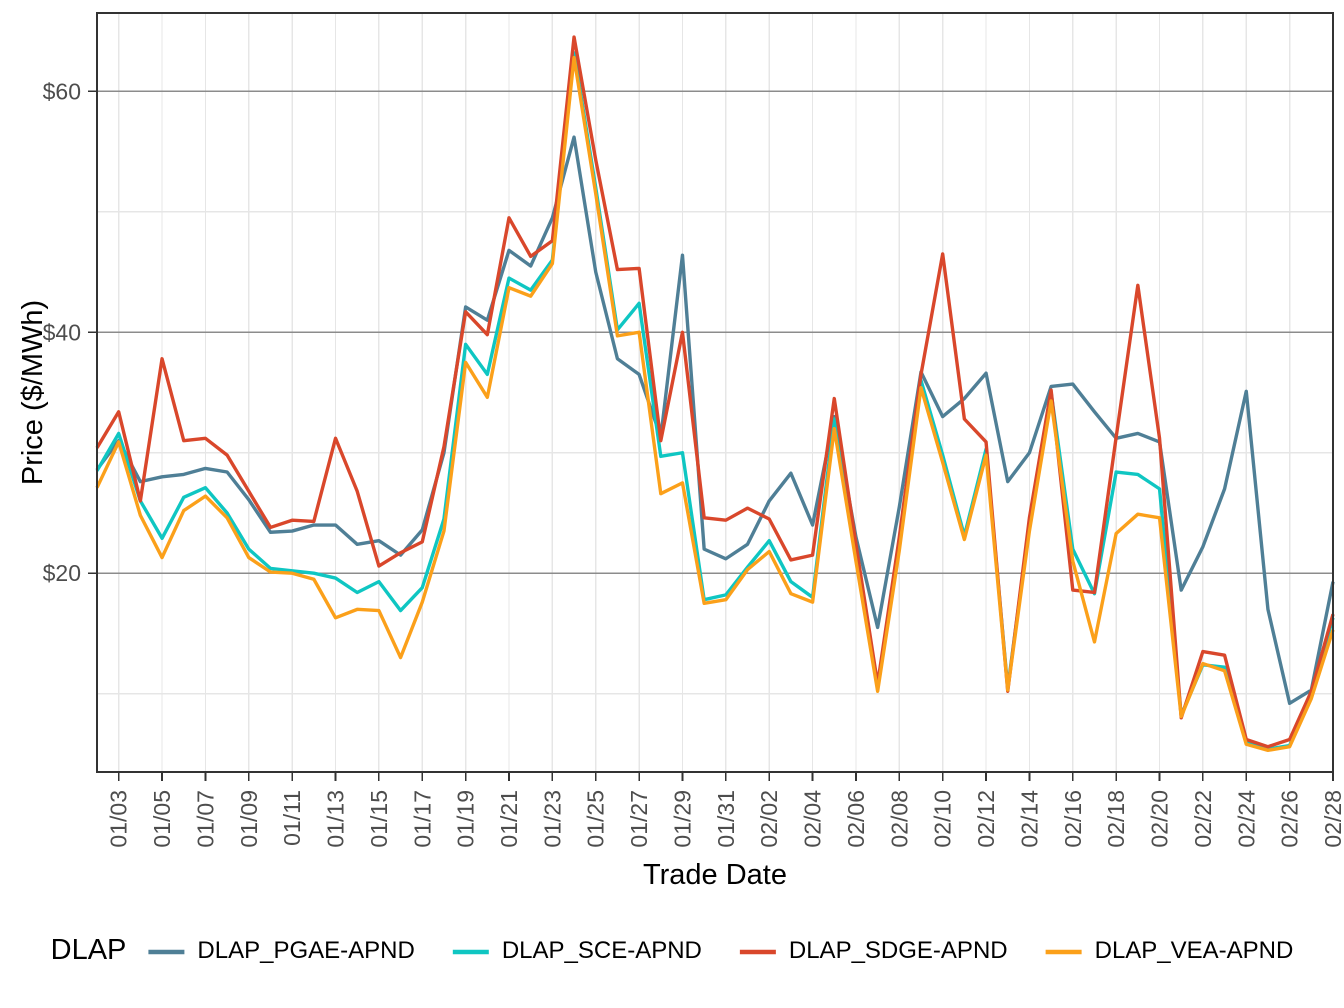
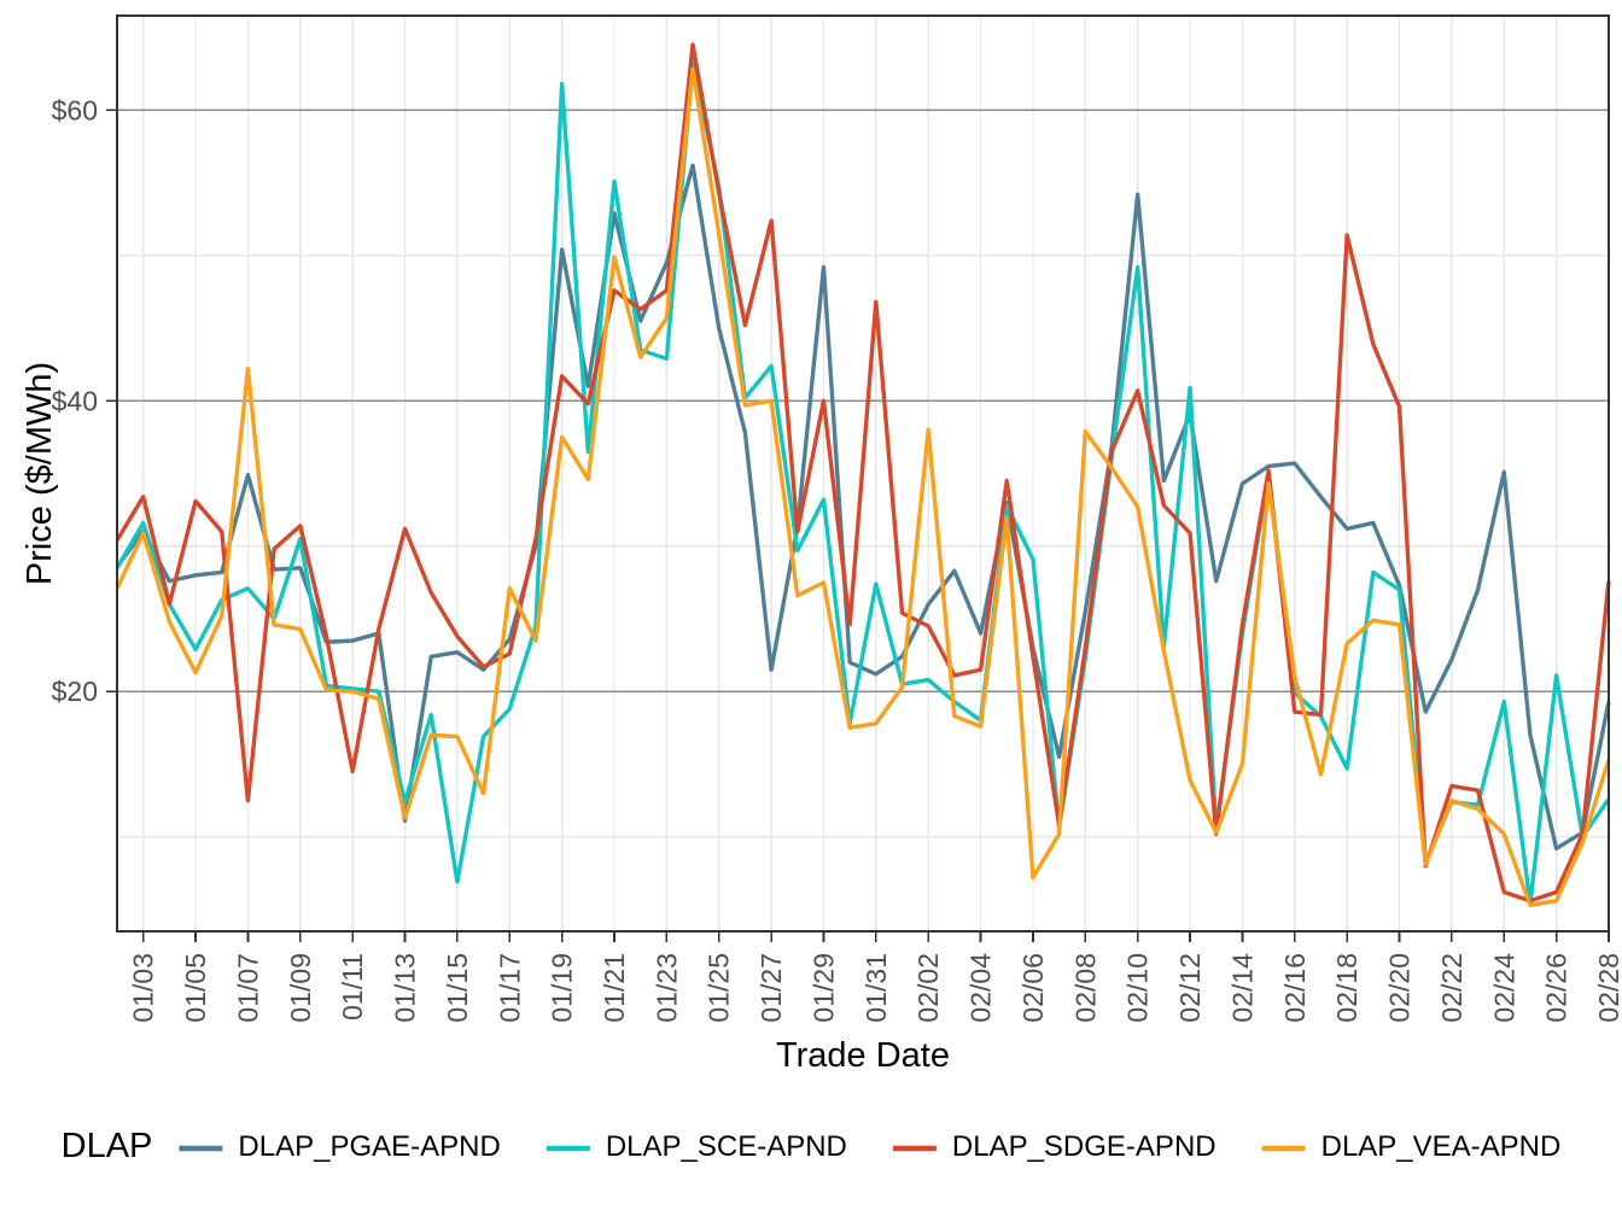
DLAP_SDGE-APND/01/05: $37.8 -> $33.1
DLAP_PGAE-APND/01/07: $28.7 -> $34.9
DLAP_SDGE-APND/01/07: $31.2 -> $12.5
DLAP_VEA-APND/01/07: $26.4 -> $42.2
DLAP_PGAE-APND/01/09: $26.1 -> $28.5
DLAP_SCE-APND/01/09: $22.0 -> $30.5
DLAP_SDGE-APND/01/09: $26.8 -> $31.4
DLAP_VEA-APND/01/09: $21.3 -> $24.3
DLAP_SDGE-APND/01/11: $24.4 -> $14.5
DLAP_PGAE-APND/01/13: $24.0 -> $11.1
DLAP_SCE-APND/01/13: $19.6 -> $12.4
DLAP_VEA-APND/01/13: $16.3 -> $11.3
DLAP_SCE-APND/01/15: $19.3 -> $6.9
DLAP_SDGE-APND/01/15: $20.6 -> $23.8
DLAP_VEA-APND/01/17: $17.6 -> $27.1
DLAP_PGAE-APND/01/19: $42.1 -> $50.4
DLAP_SCE-APND/01/19: $39.0 -> $61.8
DLAP_PGAE-APND/01/21: $46.8 -> $52.9
DLAP_SCE-APND/01/21: $44.5 -> $55.1
DLAP_SDGE-APND/01/21: $49.5 -> $47.6
DLAP_VEA-APND/01/21: $43.7 -> $49.9
DLAP_SCE-APND/01/23: $46.0 -> $42.9
DLAP_SCE-APND/01/25: $52.0 -> $54.7
DLAP_PGAE-APND/01/27: $36.5 -> $21.5
DLAP_SDGE-APND/01/27: $45.3 -> $52.4
DLAP_PGAE-APND/01/29: $46.4 -> $49.2
DLAP_SCE-APND/01/29: $30.0 -> $33.2
DLAP_SCE-APND/01/31: $18.2 -> $27.4
DLAP_SDGE-APND/01/31: $24.4 -> $46.8
DLAP_SCE-APND/02/02: $22.7 -> $20.8
DLAP_VEA-APND/02/02: $21.8 -> $38.0
DLAP_SCE-APND/02/06: $21.5 -> $29.1
DLAP_VEA-APND/02/06: $21.0 -> $7.2
DLAP_VEA-APND/02/08: $21.9 -> $37.9
DLAP_PGAE-APND/02/10: $33.0 -> $54.2
DLAP_SCE-APND/02/10: $29.8 -> $49.2
DLAP_SDGE-APND/02/10: $46.5 -> $40.7
DLAP_VEA-APND/02/10: $29.2 -> $32.7
DLAP_PGAE-APND/02/12: $36.6 -> $39.1
DLAP_SCE-APND/02/12: $30.3 -> $40.9
DLAP_VEA-APND/02/12: $29.8 -> $13.9
DLAP_PGAE-APND/02/14: $30.0 -> $34.3
DLAP_VEA-APND/02/14: $23.5 -> $15.0
DLAP_SCE-APND/02/16: $22.0 -> $19.9
DLAP_SCE-APND/02/18: $28.4 -> $14.7
DLAP_SDGE-APND/02/18: $31.3 -> $51.4
DLAP_PGAE-APND/02/20: $30.9 -> $27.3
DLAP_SDGE-APND/02/20: $31.2 -> $39.6
DLAP_SCE-APND/02/24: $6.0 -> $19.3
DLAP_VEA-APND/02/24: $5.8 -> $10.2
DLAP_SCE-APND/02/26: $5.7 -> $21.1
DLAP_SCE-APND/02/28: $16.3 -> $12.6
DLAP_SDGE-APND/02/28: $16.6 -> $27.6
